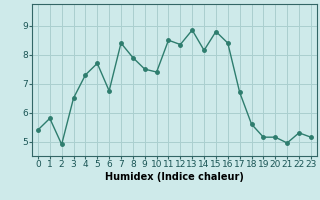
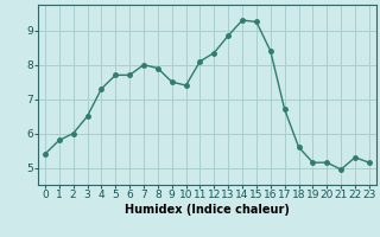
2: 4.90 -> 6.00
6: 6.75 -> 7.70
7: 8.40 -> 8.00
11: 8.50 -> 8.10
14: 8.15 -> 9.30
15: 8.80 -> 9.25
